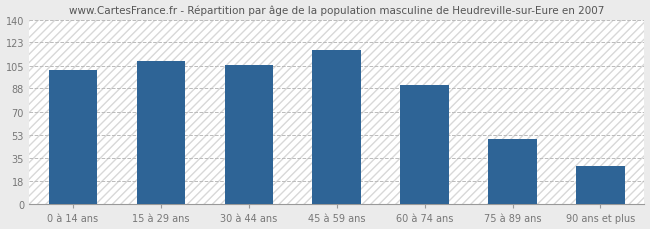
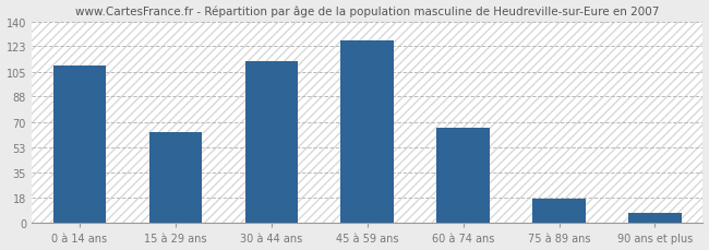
0 à 14 ans: 102 -> 110
15 à 29 ans: 109 -> 63
30 à 44 ans: 106 -> 113
45 à 59 ans: 117 -> 127
60 à 74 ans: 91 -> 66
75 à 89 ans: 50 -> 17
90 ans et plus: 29 -> 7
